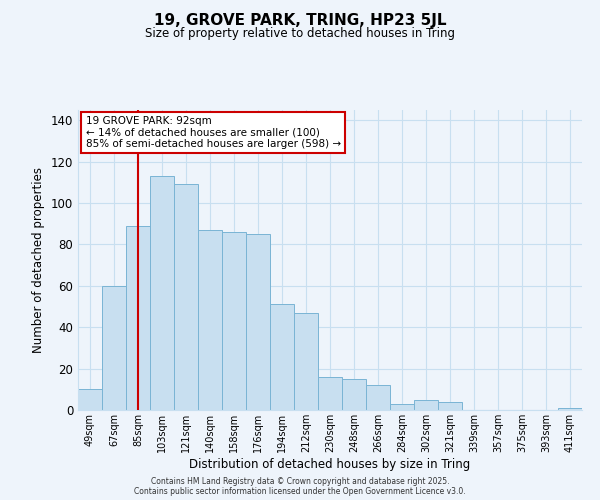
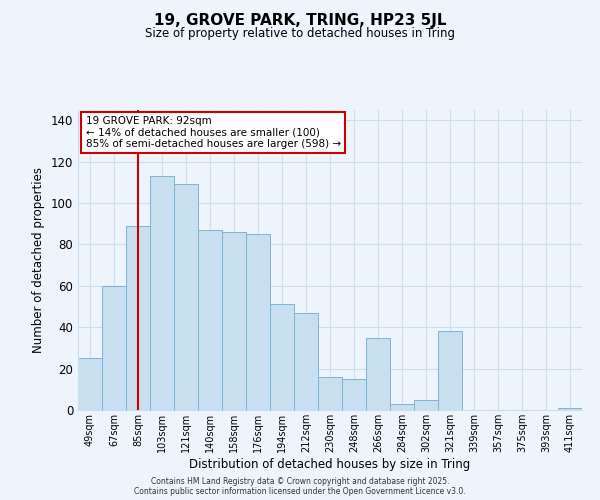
49sqm: 10 -> 25
266sqm: 12 -> 35
321sqm: 4 -> 38
